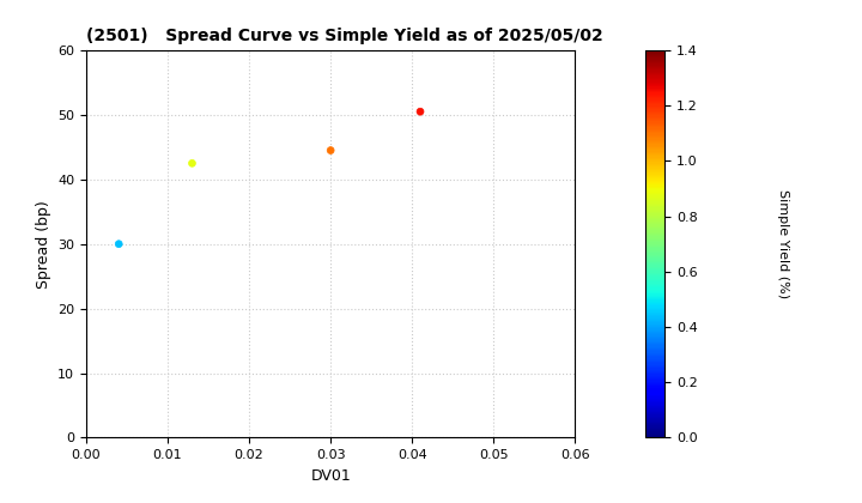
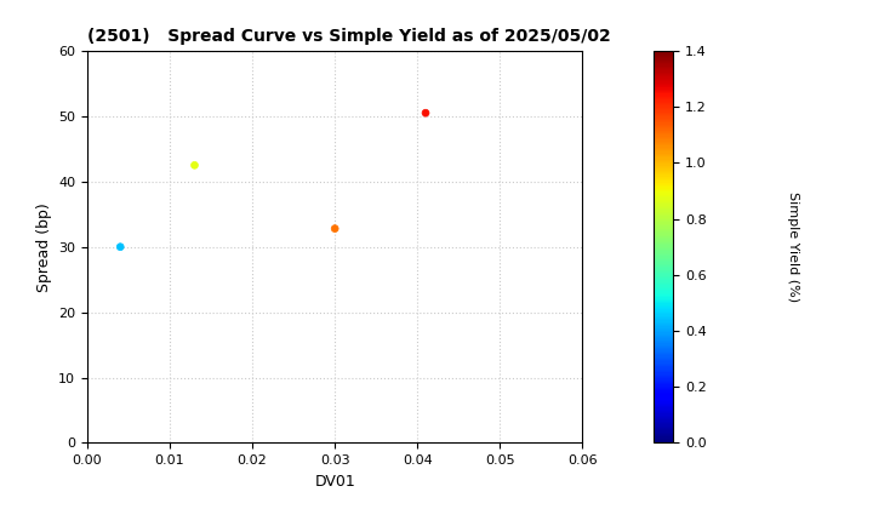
0.03: 44.5 -> 32.8
